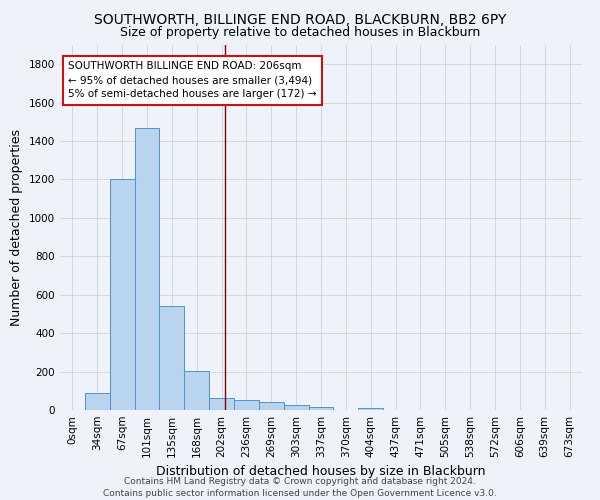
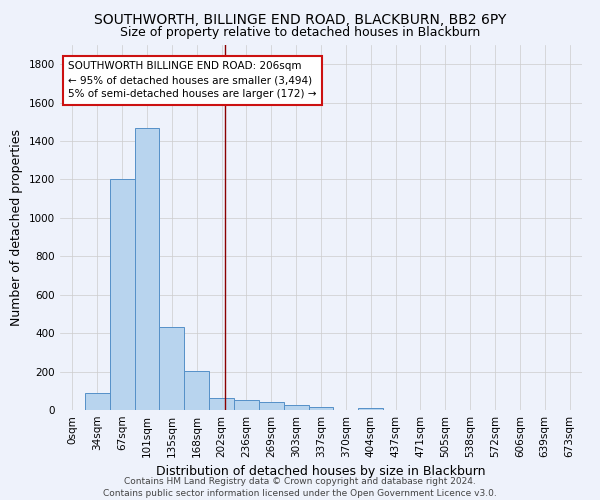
135sqm: 540 -> 430
